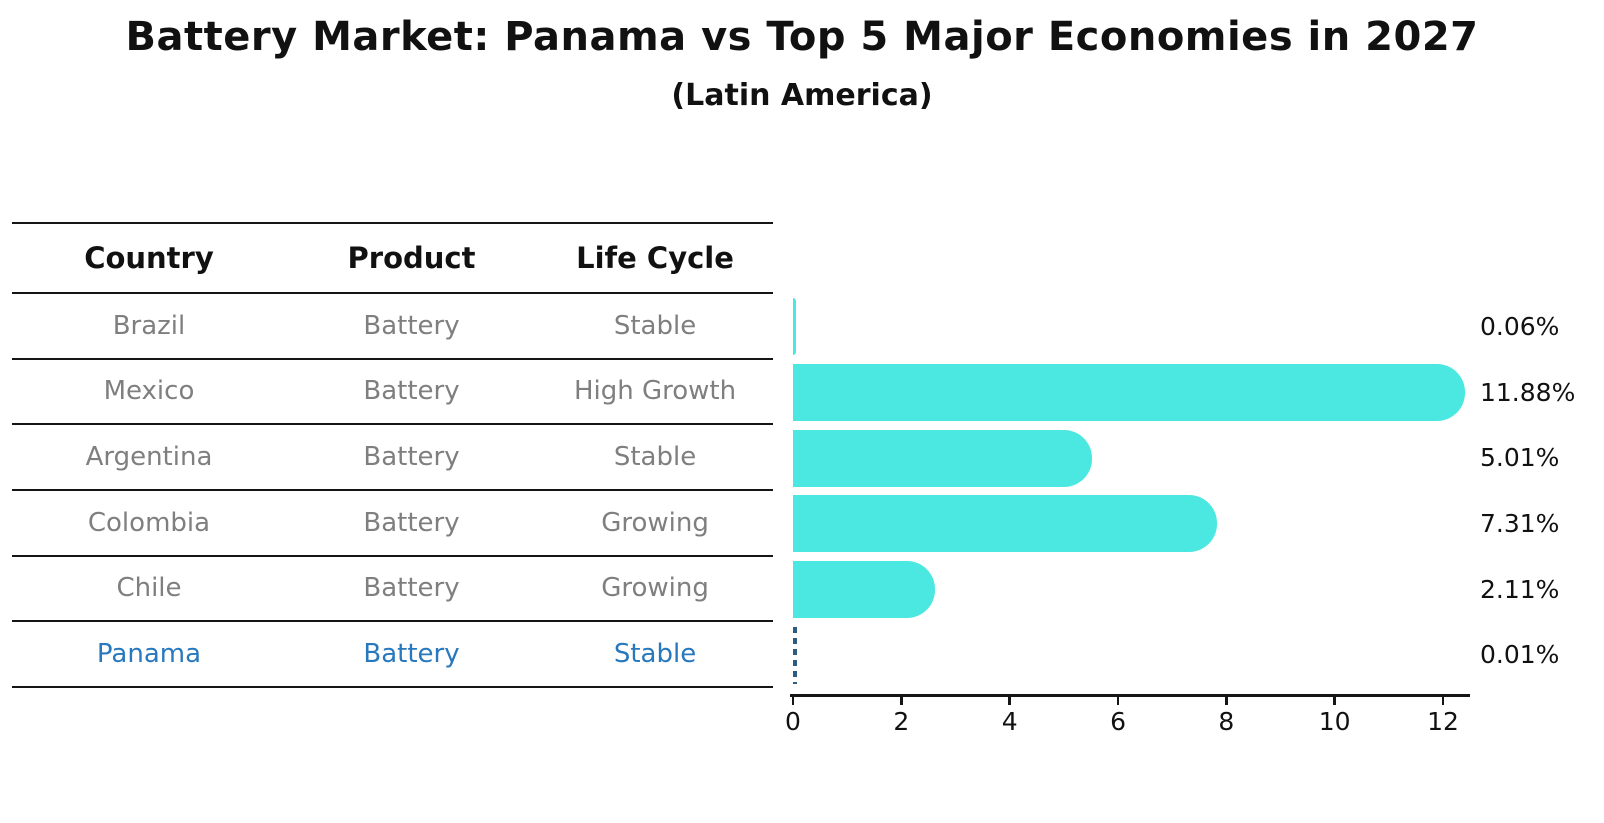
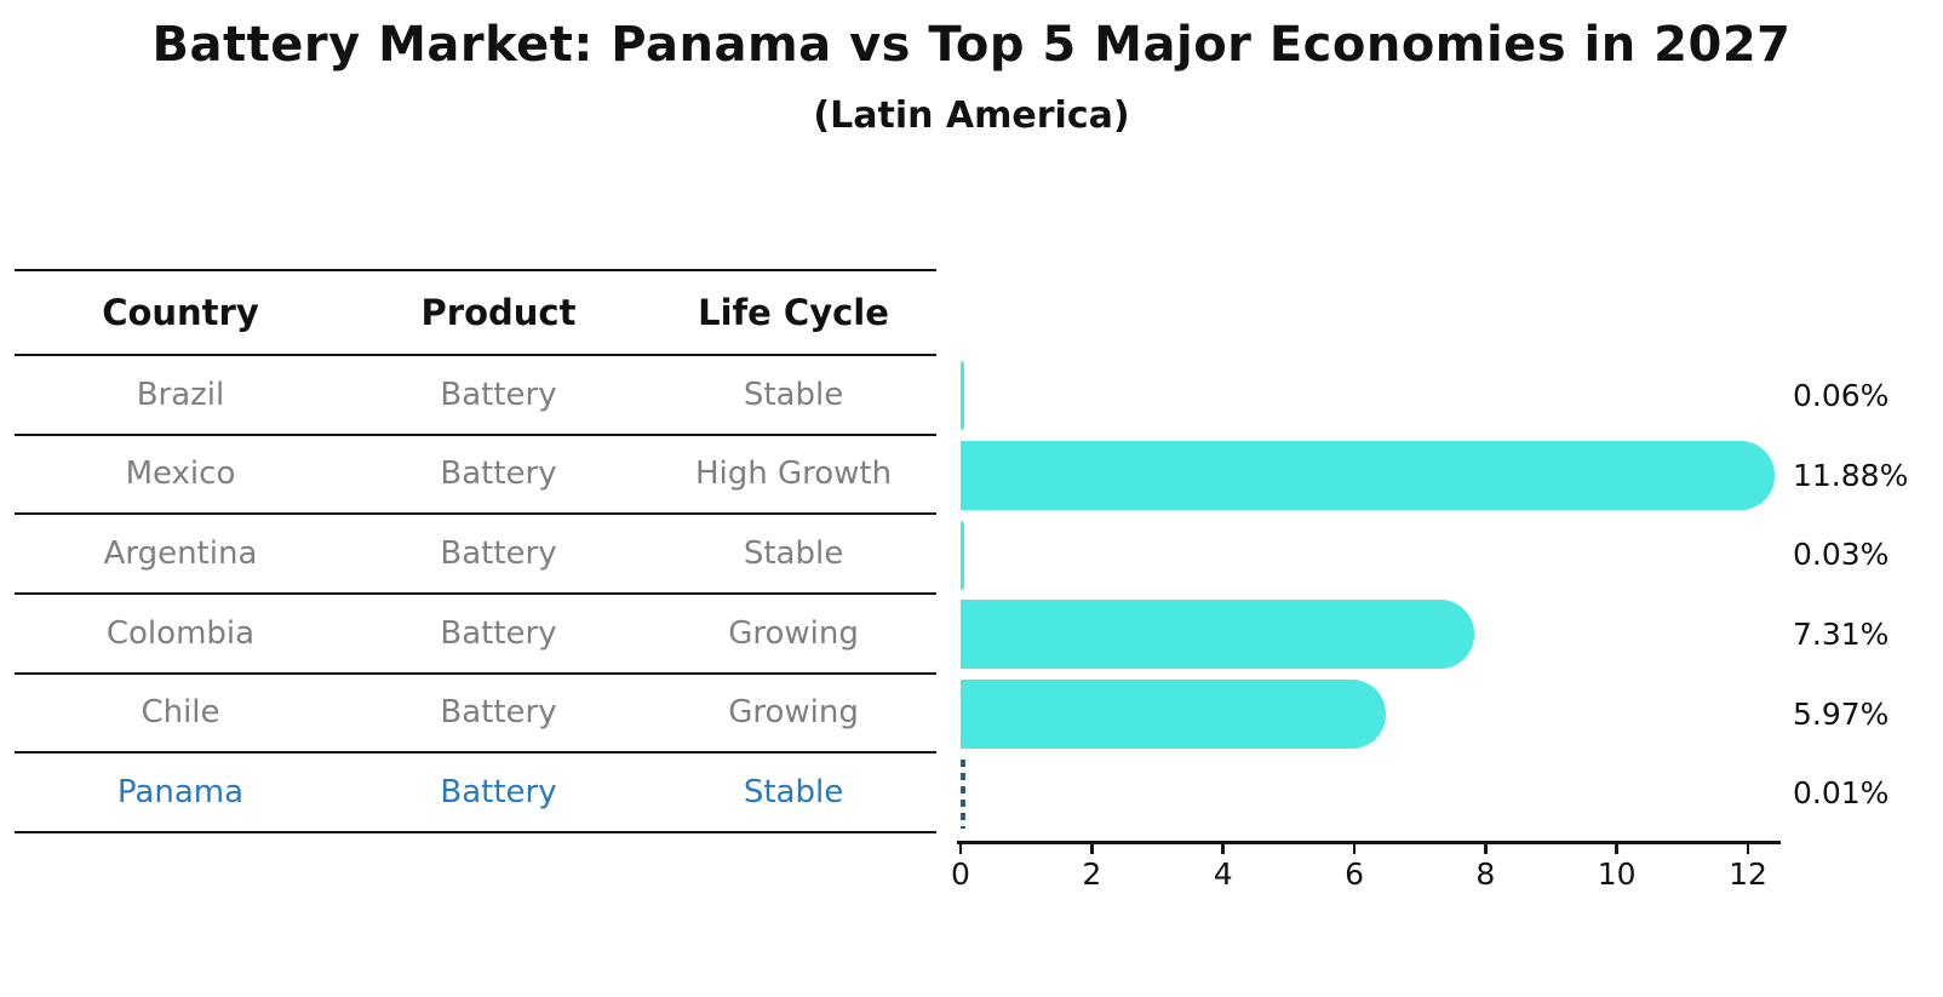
Argentina: 5.01% -> 0.03%
Chile: 2.11% -> 5.97%
